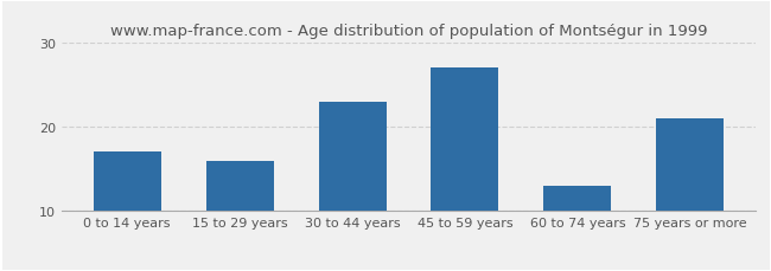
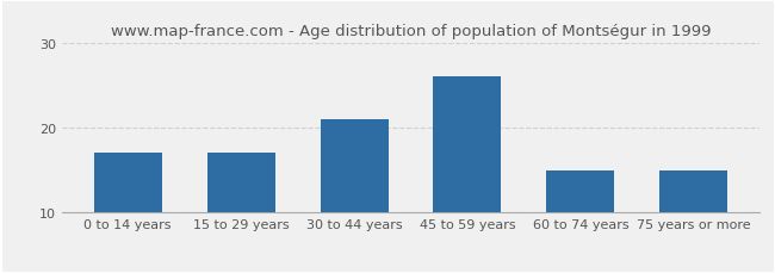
15 to 29 years: 16 -> 17
30 to 44 years: 23 -> 21
45 to 59 years: 27 -> 26
60 to 74 years: 13 -> 15
75 years or more: 21 -> 15
